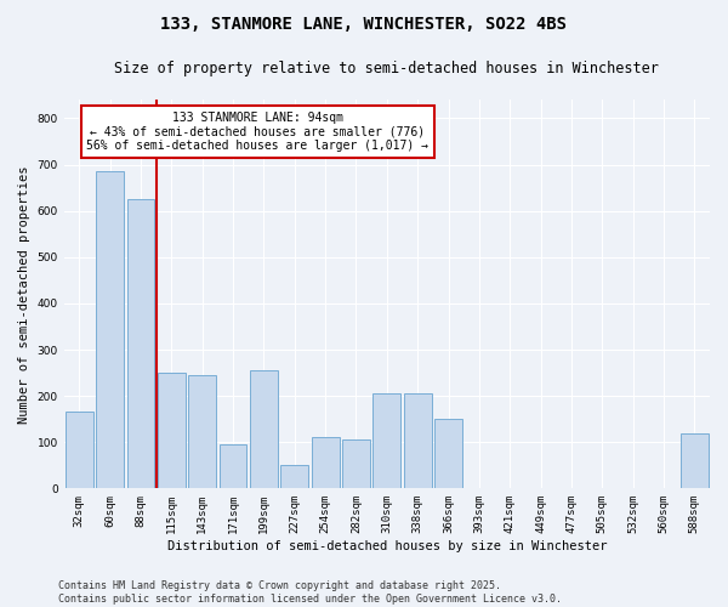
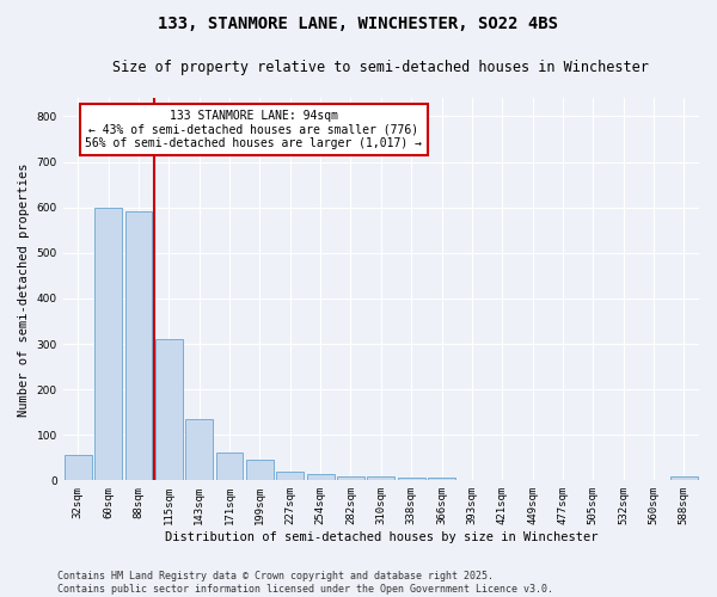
32sqm: 165 -> 55
60sqm: 685 -> 600
88sqm: 625 -> 590
115sqm: 250 -> 310
143sqm: 245 -> 135
171sqm: 95 -> 60
199sqm: 255 -> 45
227sqm: 50 -> 18
254sqm: 110 -> 15
282sqm: 105 -> 10
310sqm: 205 -> 10
338sqm: 205 -> 6
366sqm: 150 -> 5
588sqm: 120 -> 8
